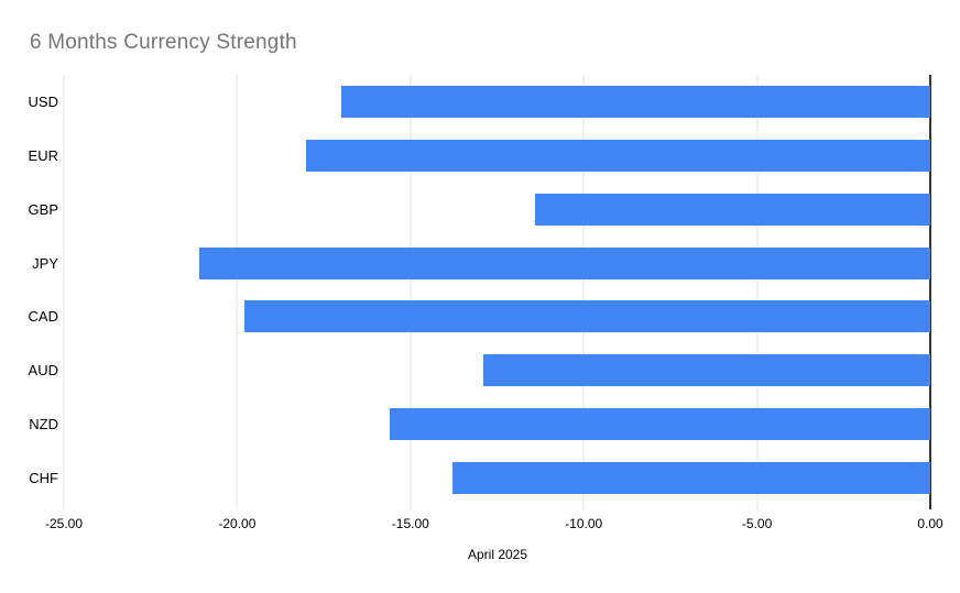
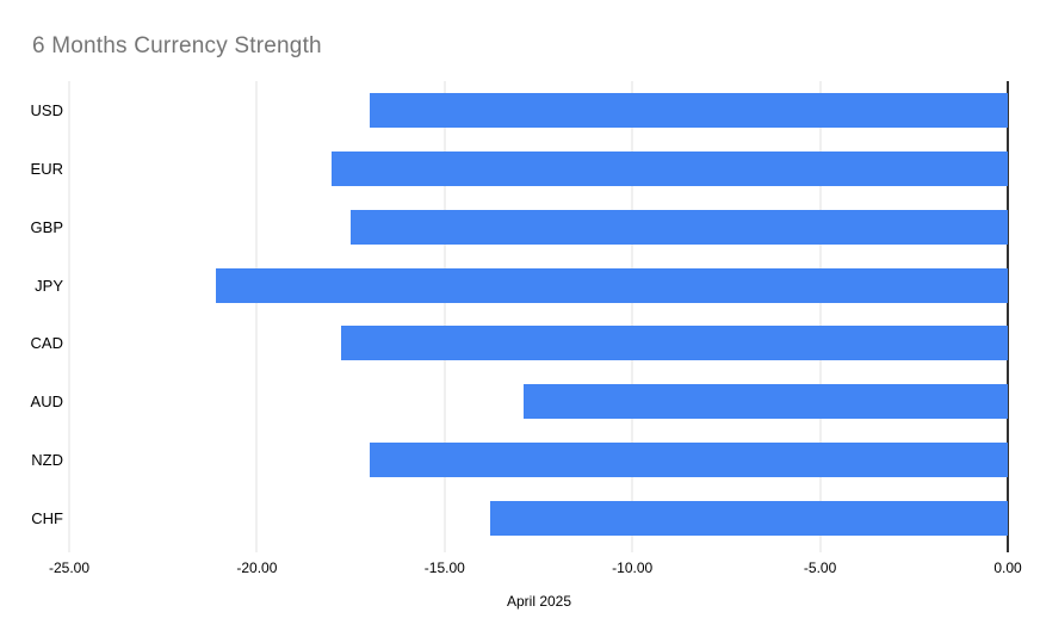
GBP: -11.4 -> -17.5
CAD: -19.8 -> -17.8
NZD: -15.6 -> -17.0
